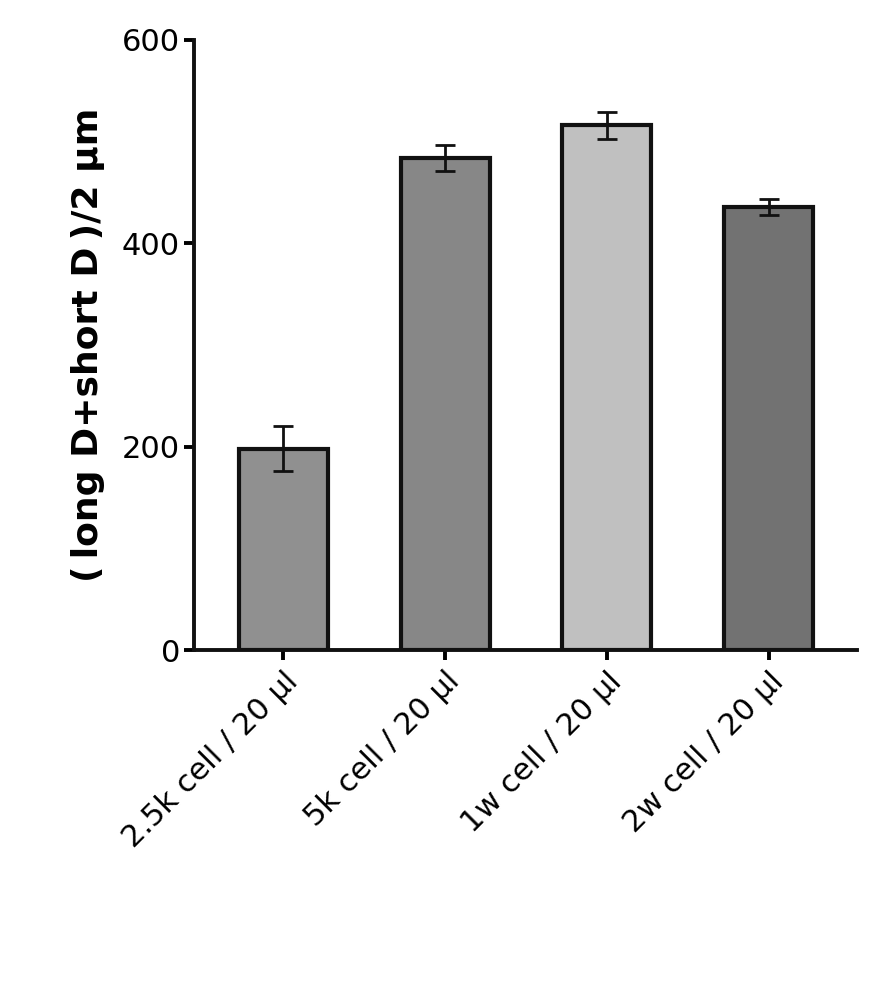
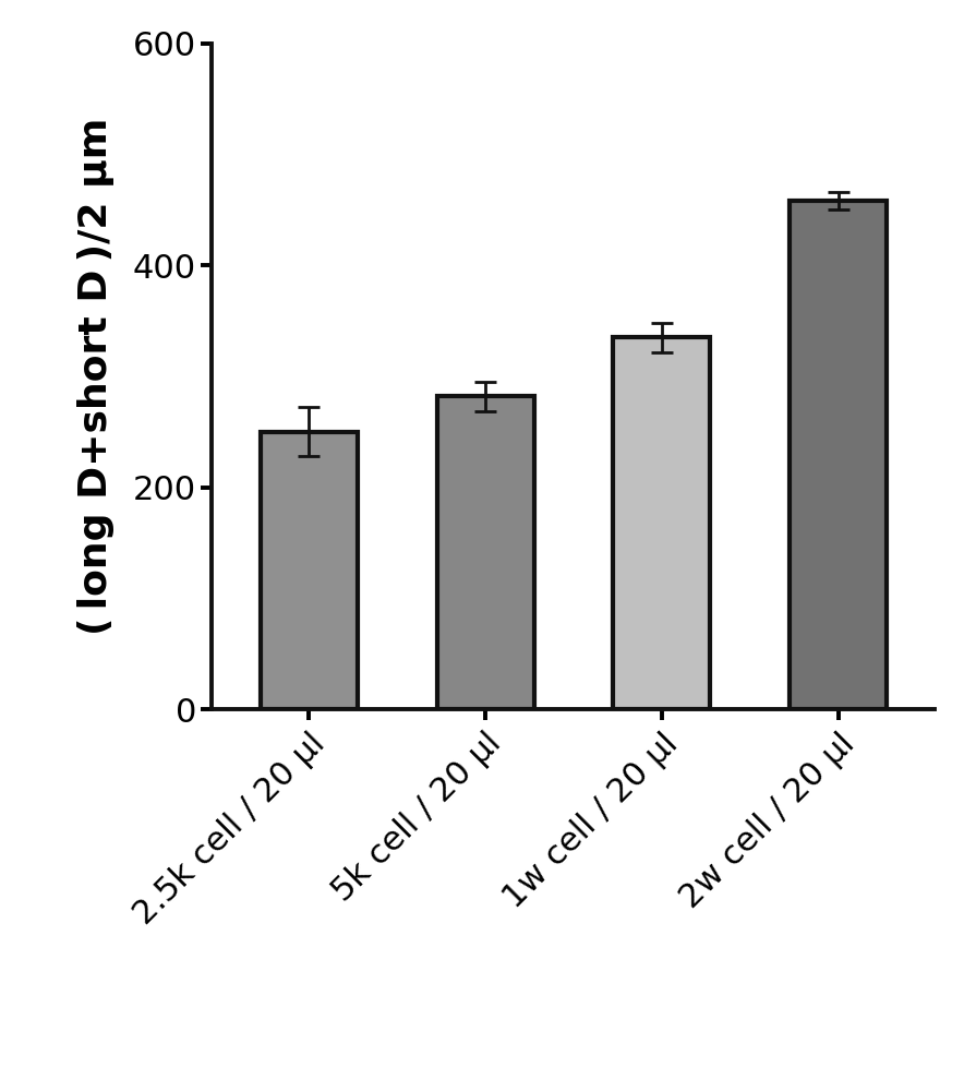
2.5k cell / 20 μl: 198 -> 250
5k cell / 20 μl: 484 -> 282
1w cell / 20 μl: 516 -> 335
2w cell / 20 μl: 436 -> 458
